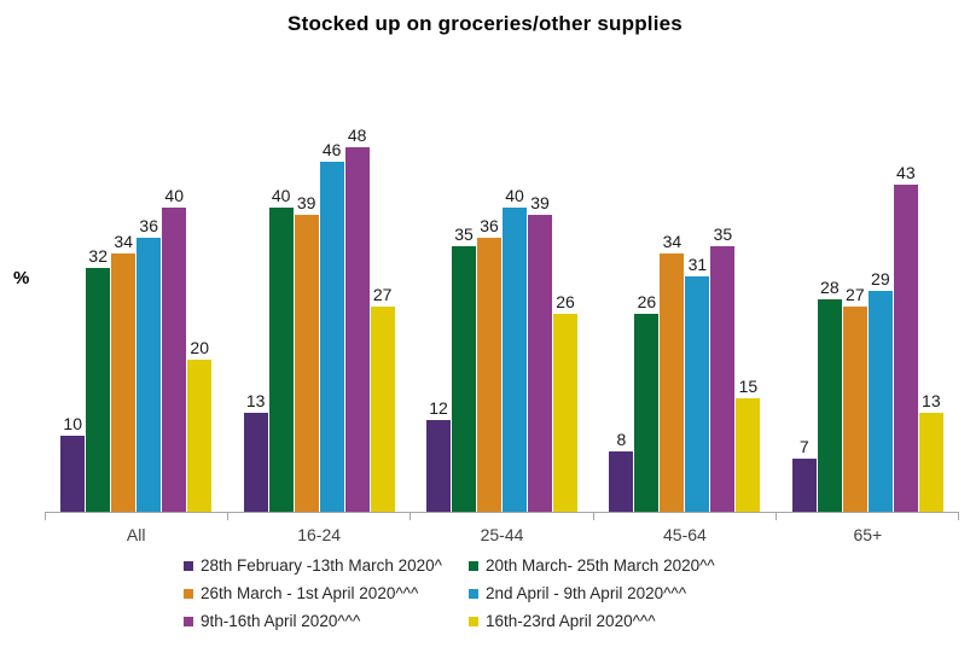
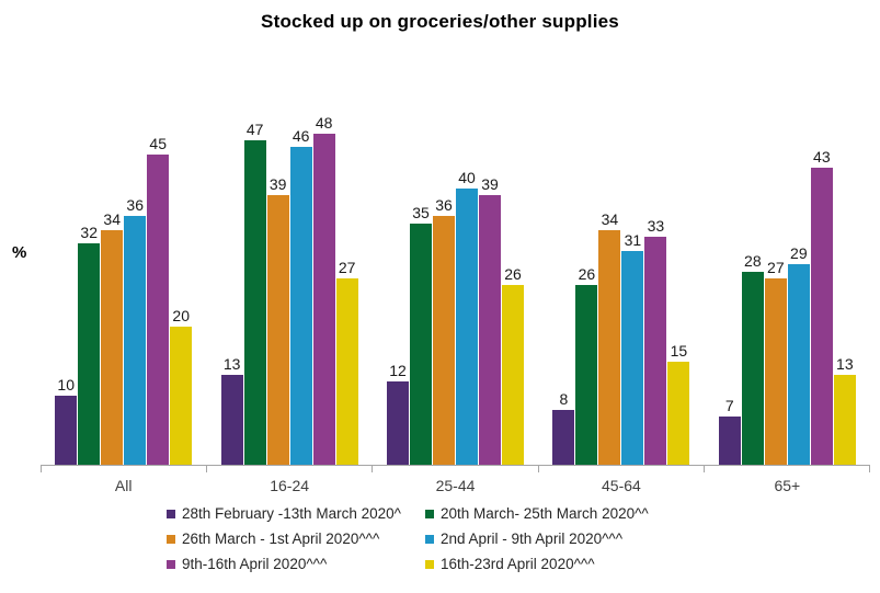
9th-16th April 2020^^^/All: 40 -> 45
20th March- 25th March 2020^^/16-24: 40 -> 47
9th-16th April 2020^^^/45-64: 35 -> 33
